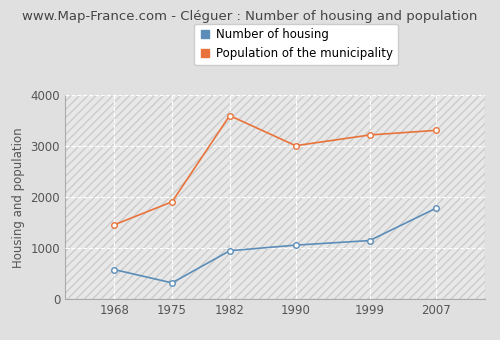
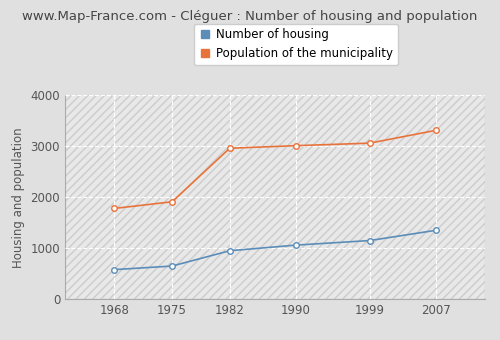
Population of the municipality/1968: 1460 -> 1780
Number of housing/1975: 320 -> 650
Population of the municipality/1982: 3600 -> 2960
Population of the municipality/1999: 3220 -> 3060
Number of housing/2007: 1780 -> 1350
